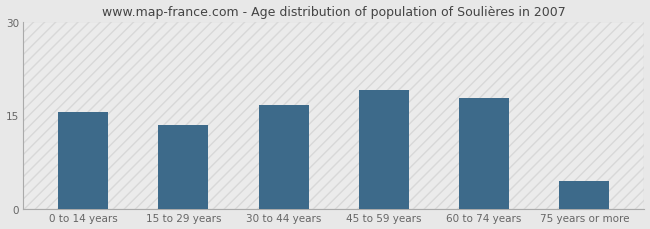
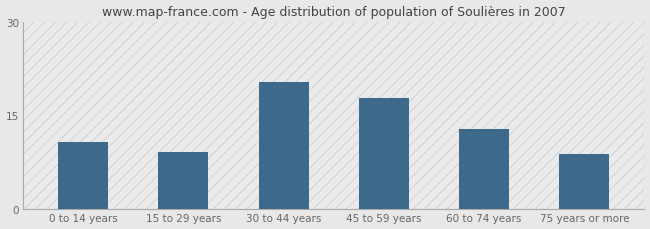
0 to 14 years: 15.5 -> 10.8
15 to 29 years: 13.5 -> 9.2
30 to 44 years: 16.7 -> 20.4
45 to 59 years: 19.0 -> 17.8
60 to 74 years: 17.8 -> 12.8
75 years or more: 4.5 -> 8.8
